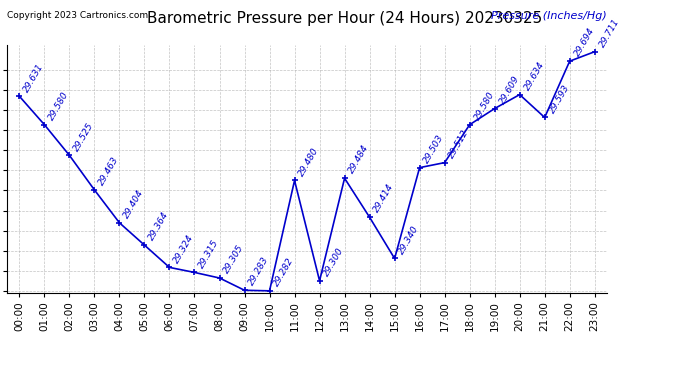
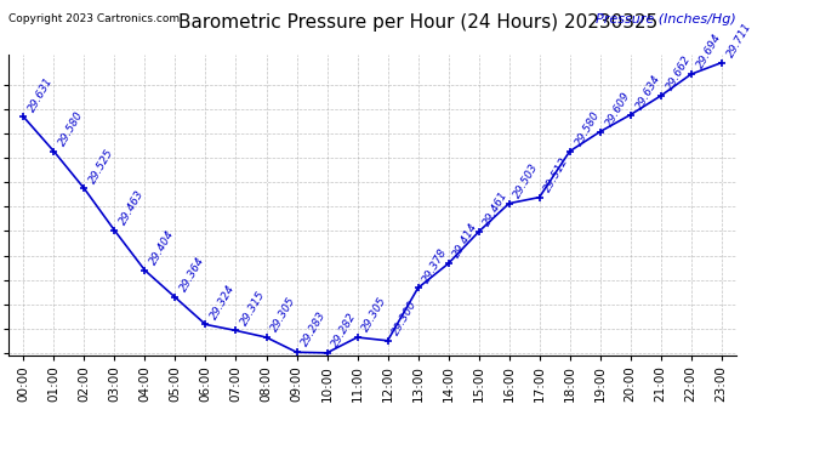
11:00: 29.480 -> 29.305
13:00: 29.484 -> 29.378
15:00: 29.340 -> 29.461
21:00: 29.593 -> 29.662
